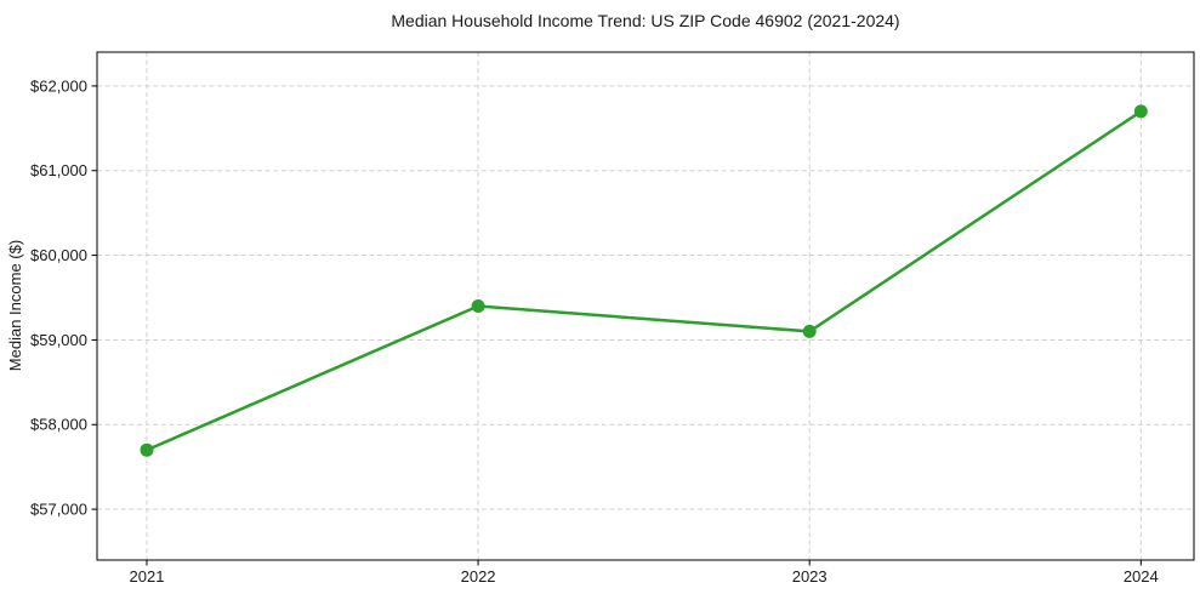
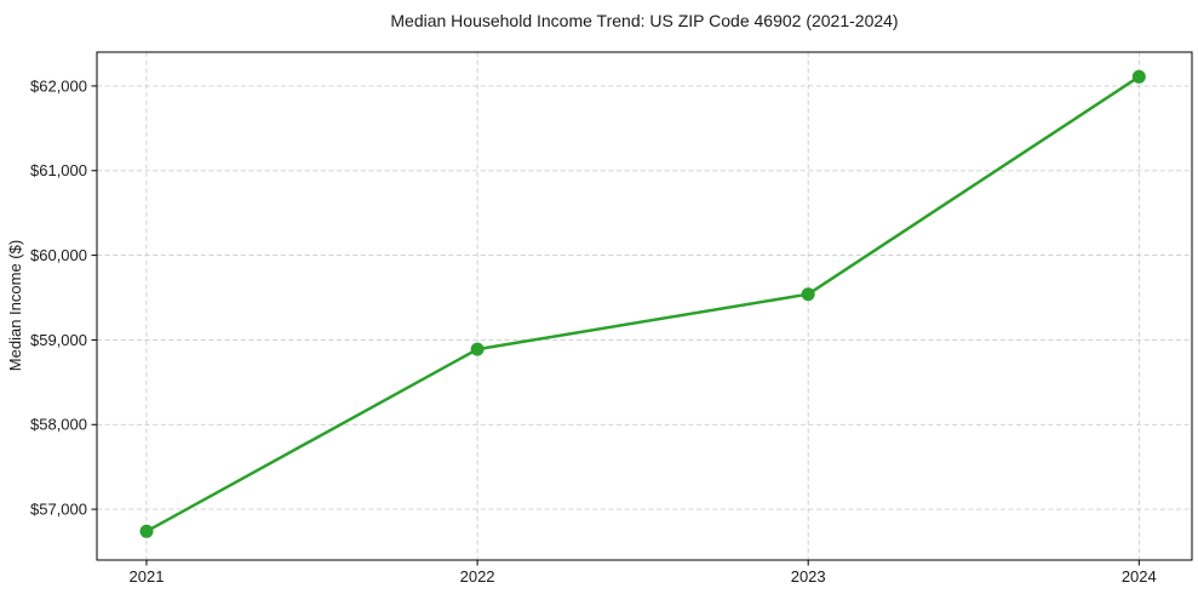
2021: $57700 -> $56700
2022: $59400 -> $58900
2023: $59100 -> $59500
2024: $61700 -> $62100
